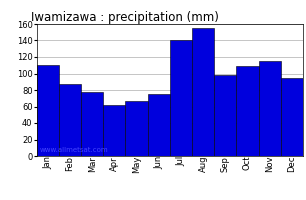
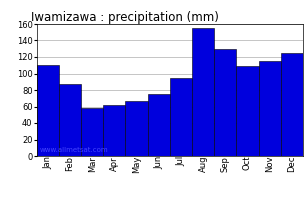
Mar: 78 -> 58
Jul: 140 -> 95
Sep: 98 -> 130
Dec: 94 -> 125
